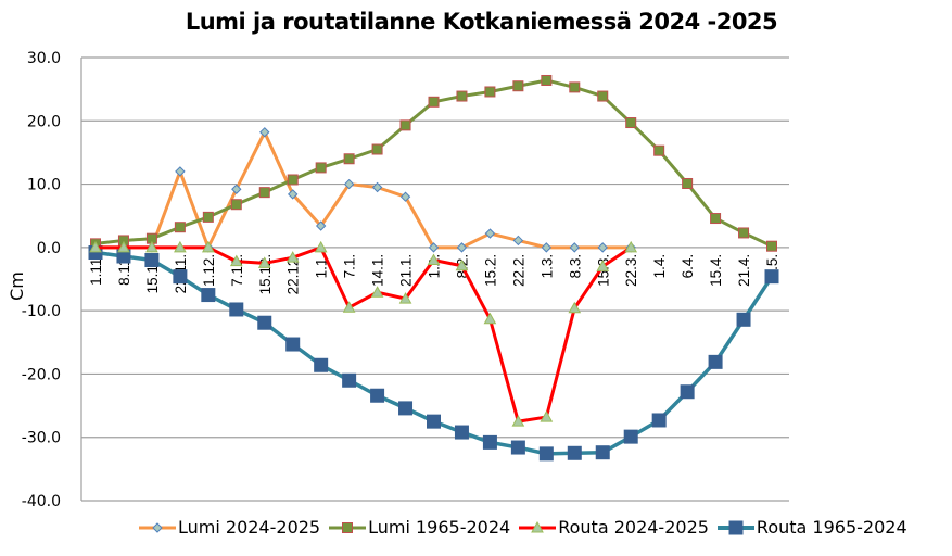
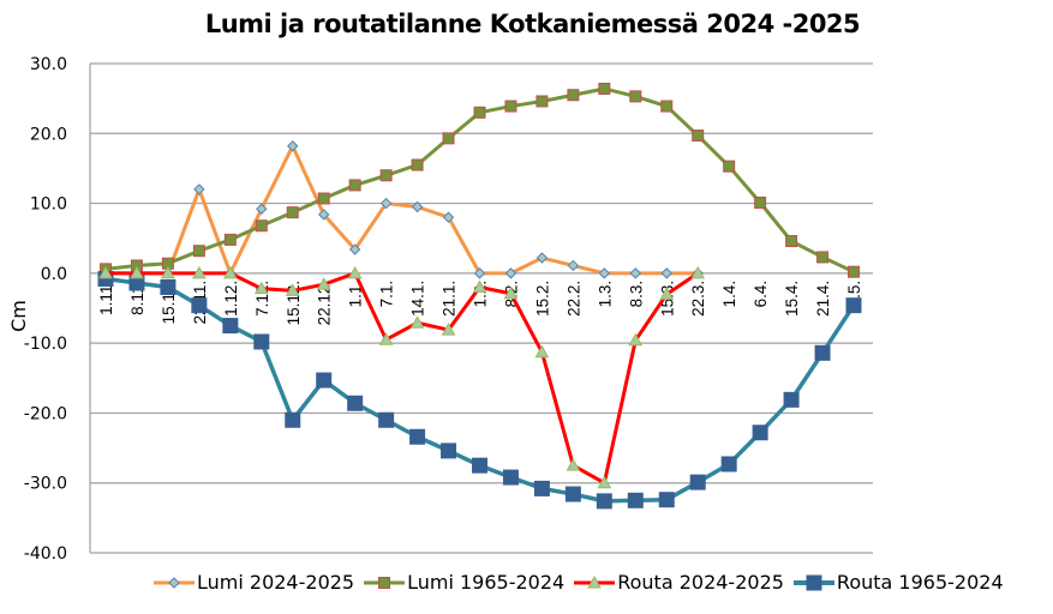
Routa 1965-2024/15.12.: -12 -> -21
Routa 2024-2025/1.3.: -27 -> -30
